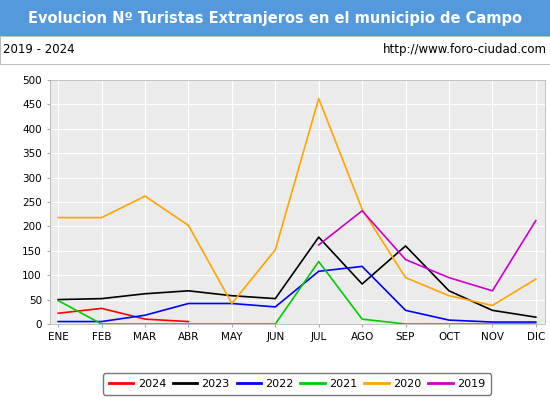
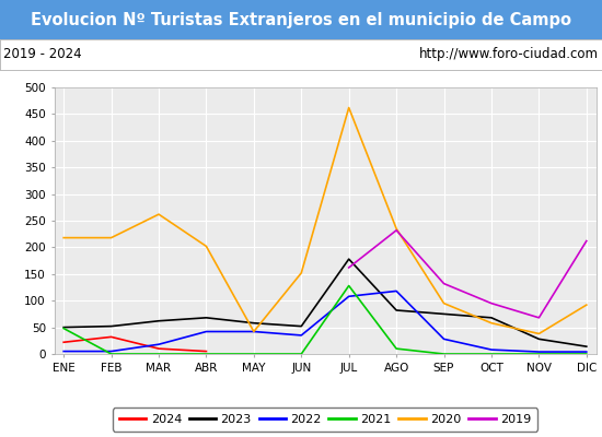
2023/SEP: 160 -> 75
